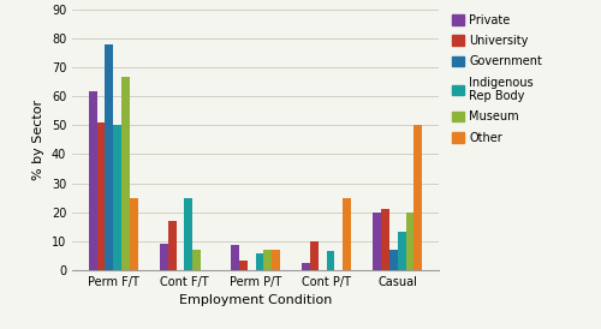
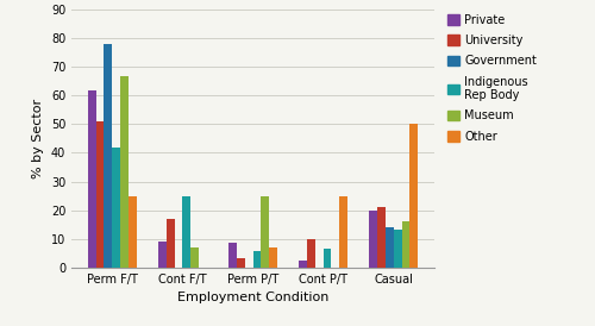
Indigenous Rep Body/Perm F/T: 50.0 -> 42.0
Museum/Perm P/T: 7 -> 25
Government/Casual: 7 -> 14
Museum/Casual: 20 -> 16
